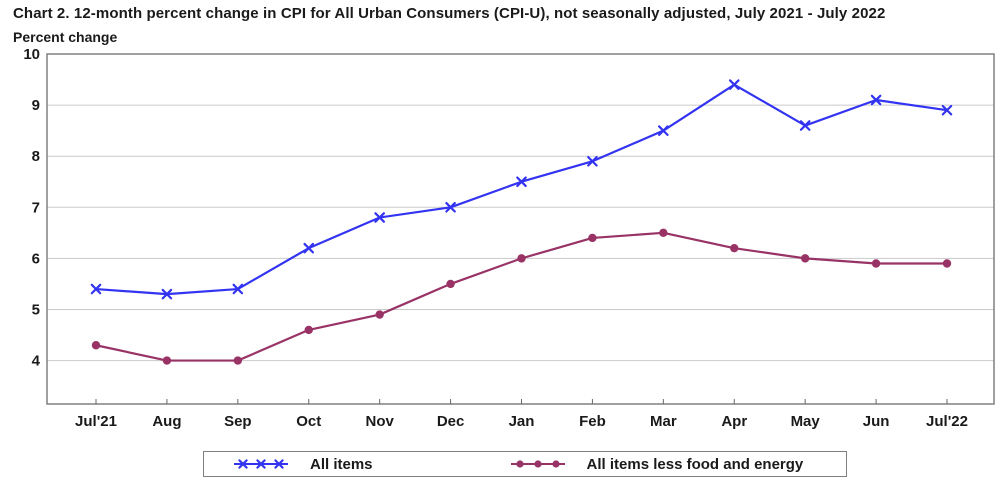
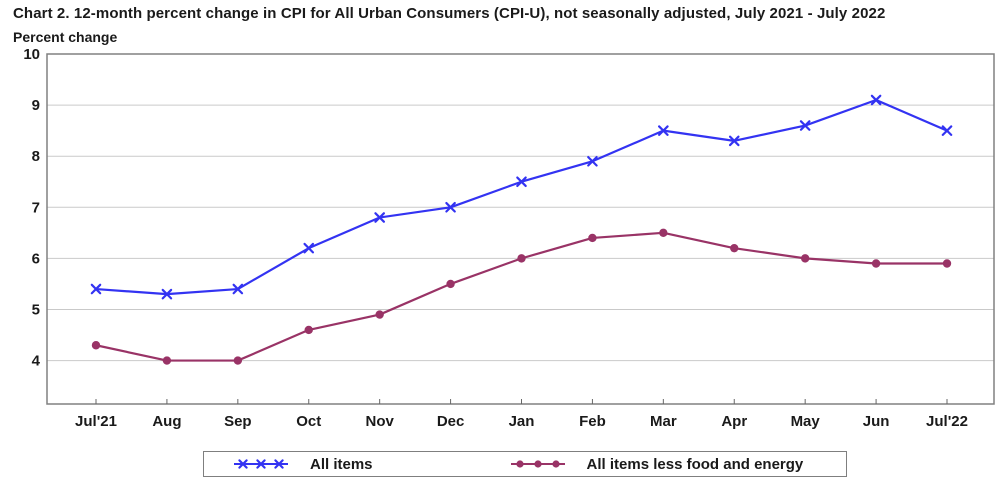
All items/Apr: 9.4 -> 8.3
All items/Jul'22: 8.9 -> 8.5
